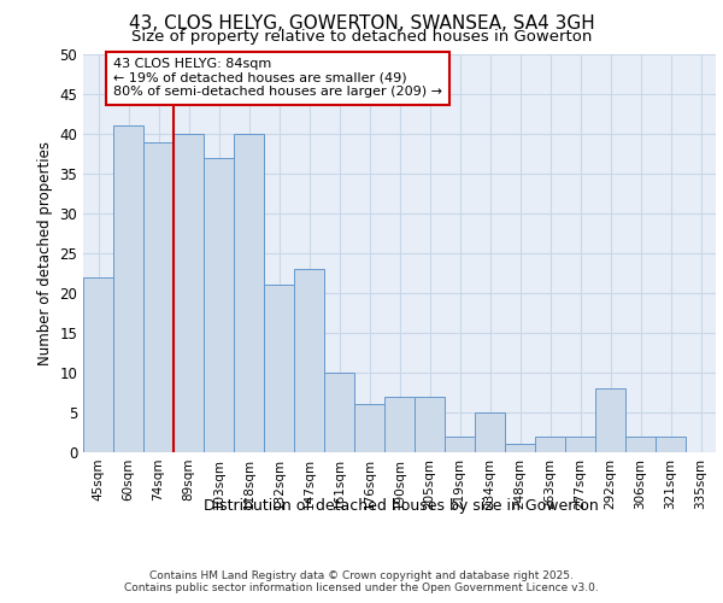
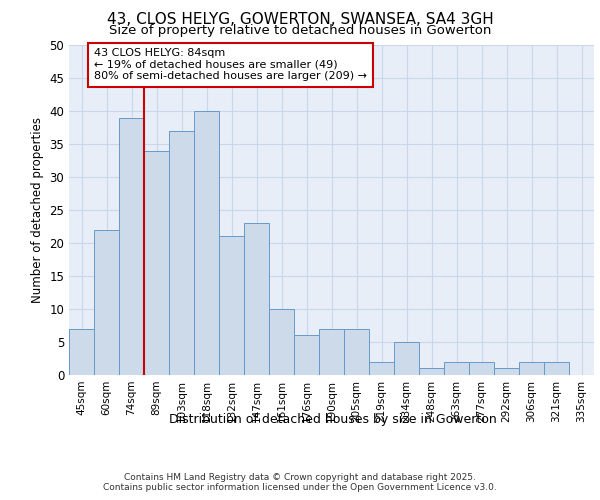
45sqm: 22 -> 7
60sqm: 41 -> 22
89sqm: 40 -> 34
292sqm: 8 -> 1
